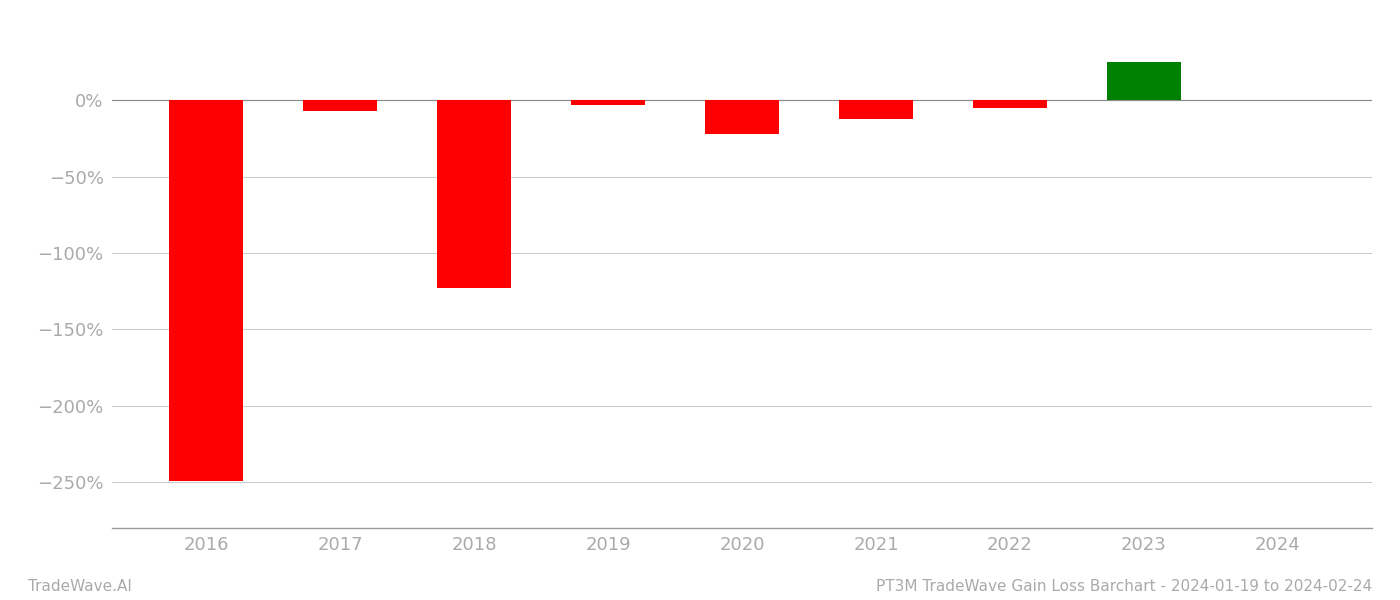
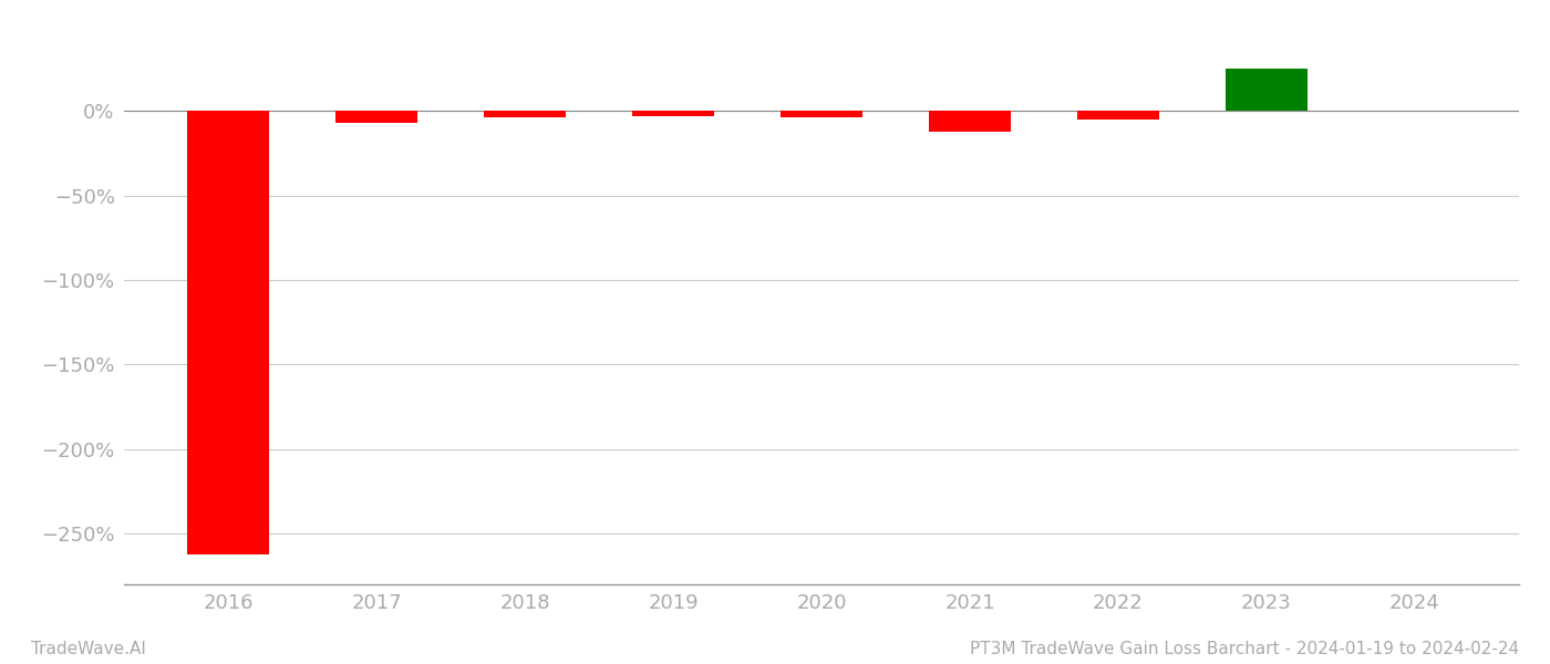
2016: -249% -> -262%
2018: -123% -> -4%
2020: -22% -> -4%
